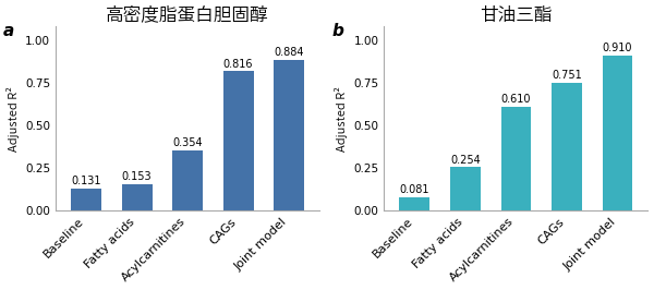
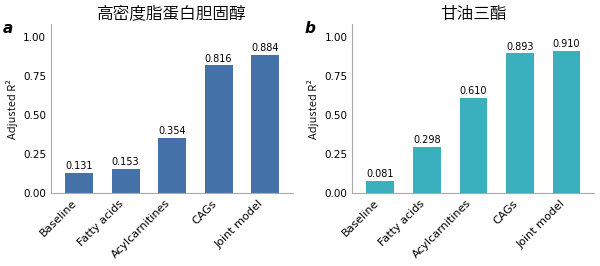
甘油三酯/Fatty acids: 0.254 -> 0.298
甘油三酯/CAGs: 0.751 -> 0.893
